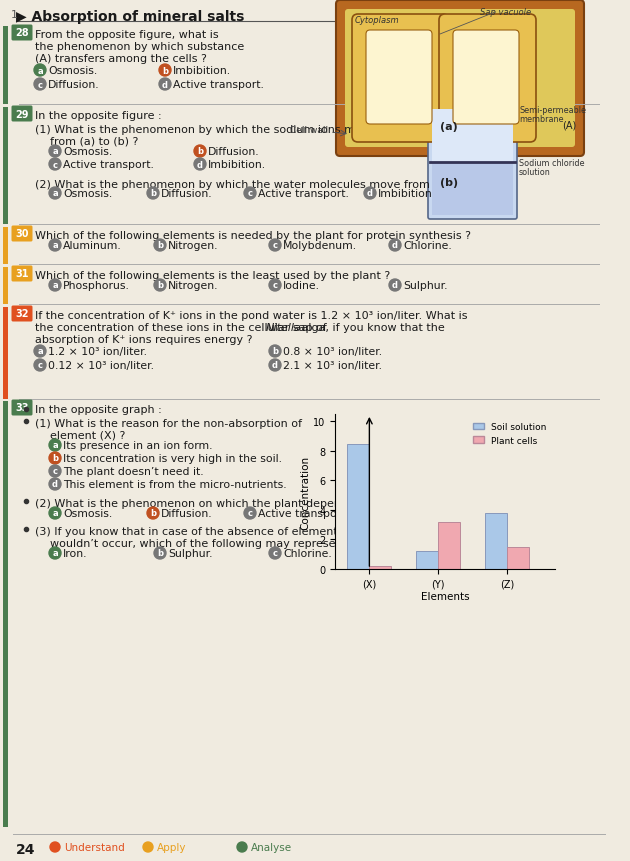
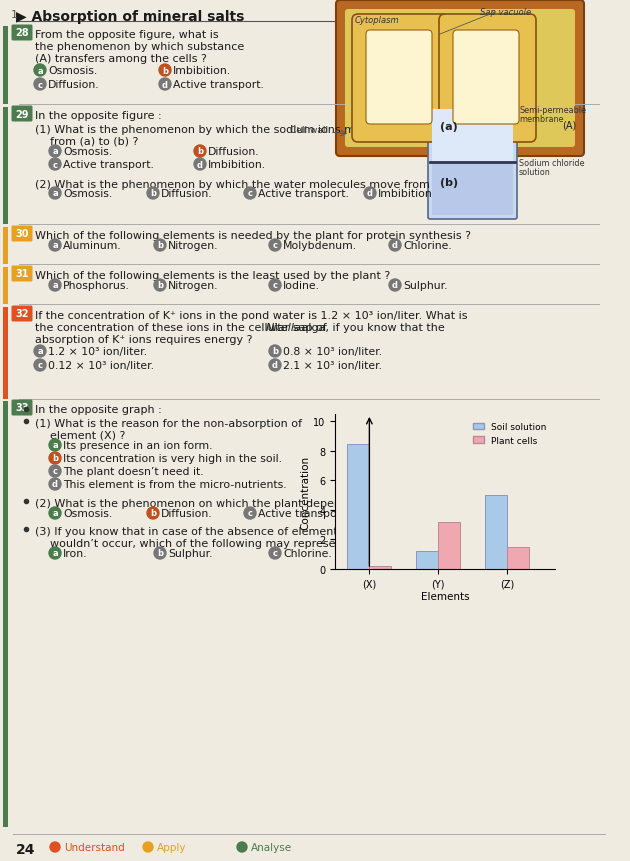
Soil solution/(Z): 3.8 -> 5.0
